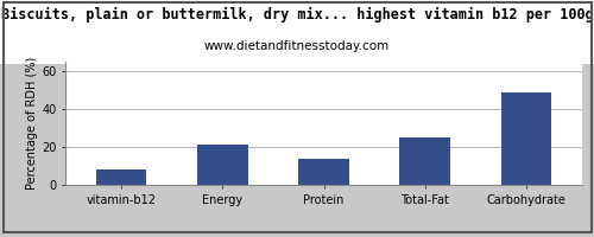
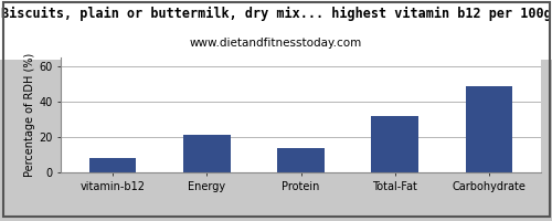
Total-Fat: 25 -> 32
